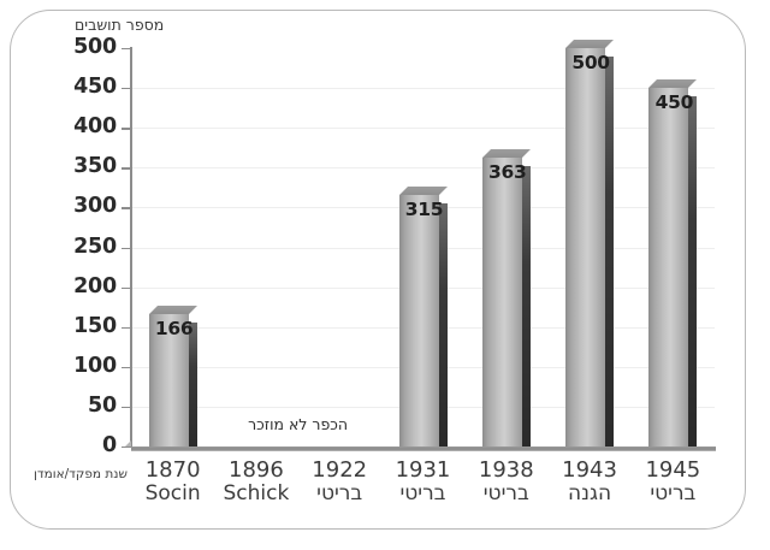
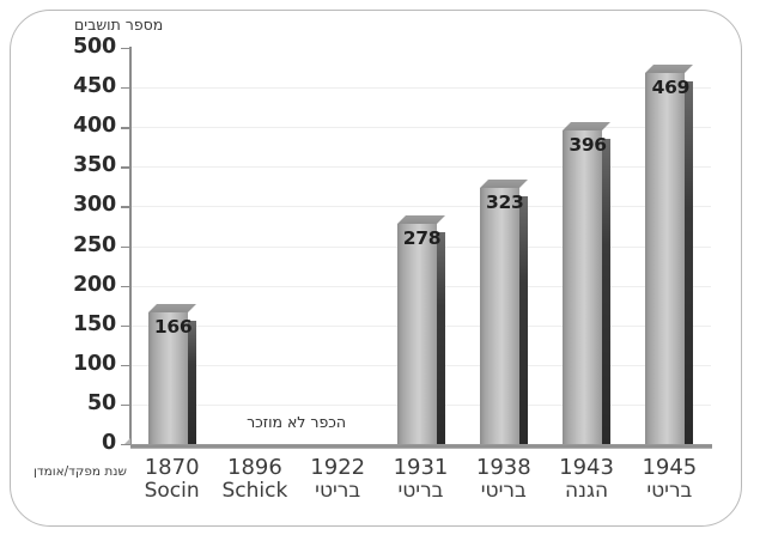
1931: 315 -> 278
1938: 363 -> 323
1943: 500 -> 396
1945: 450 -> 469
